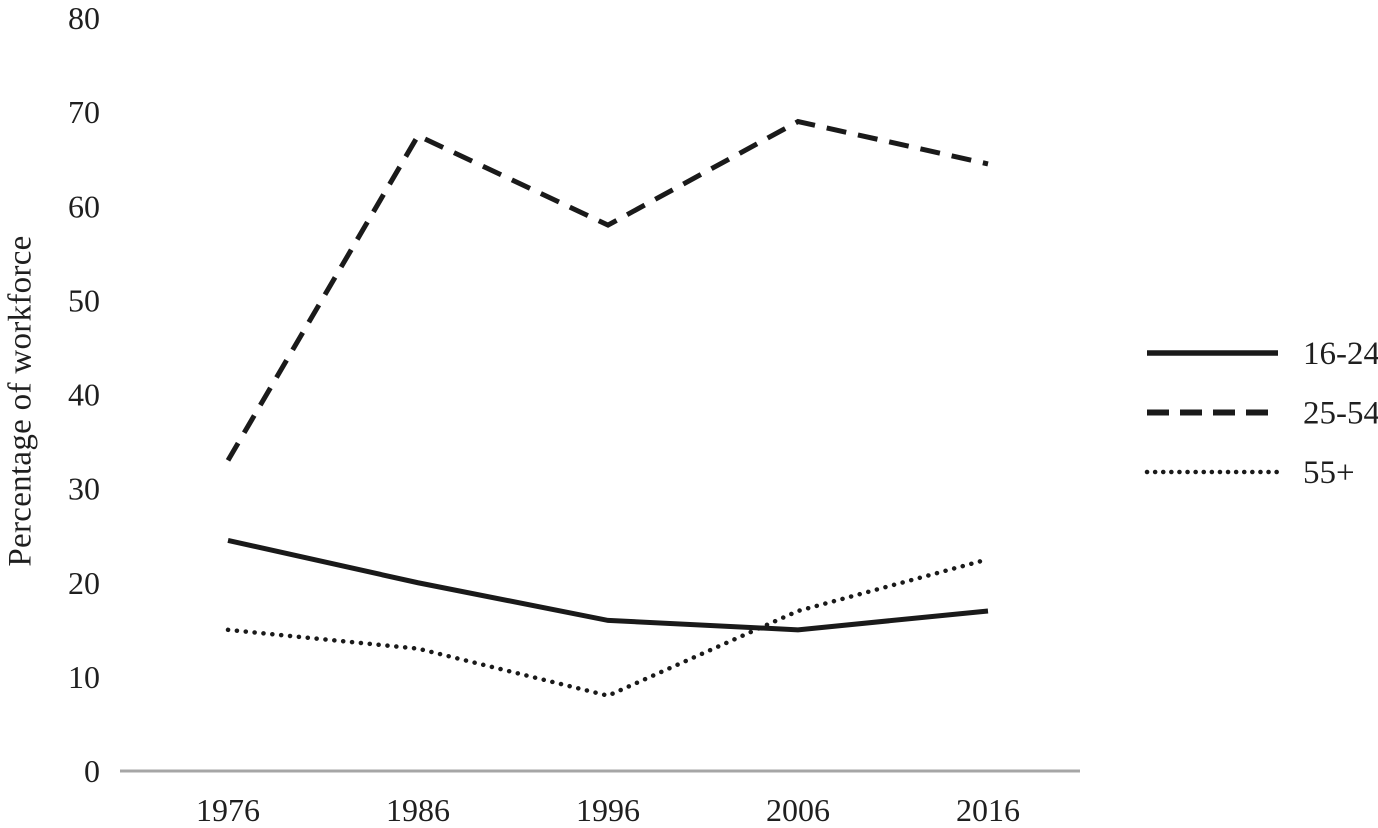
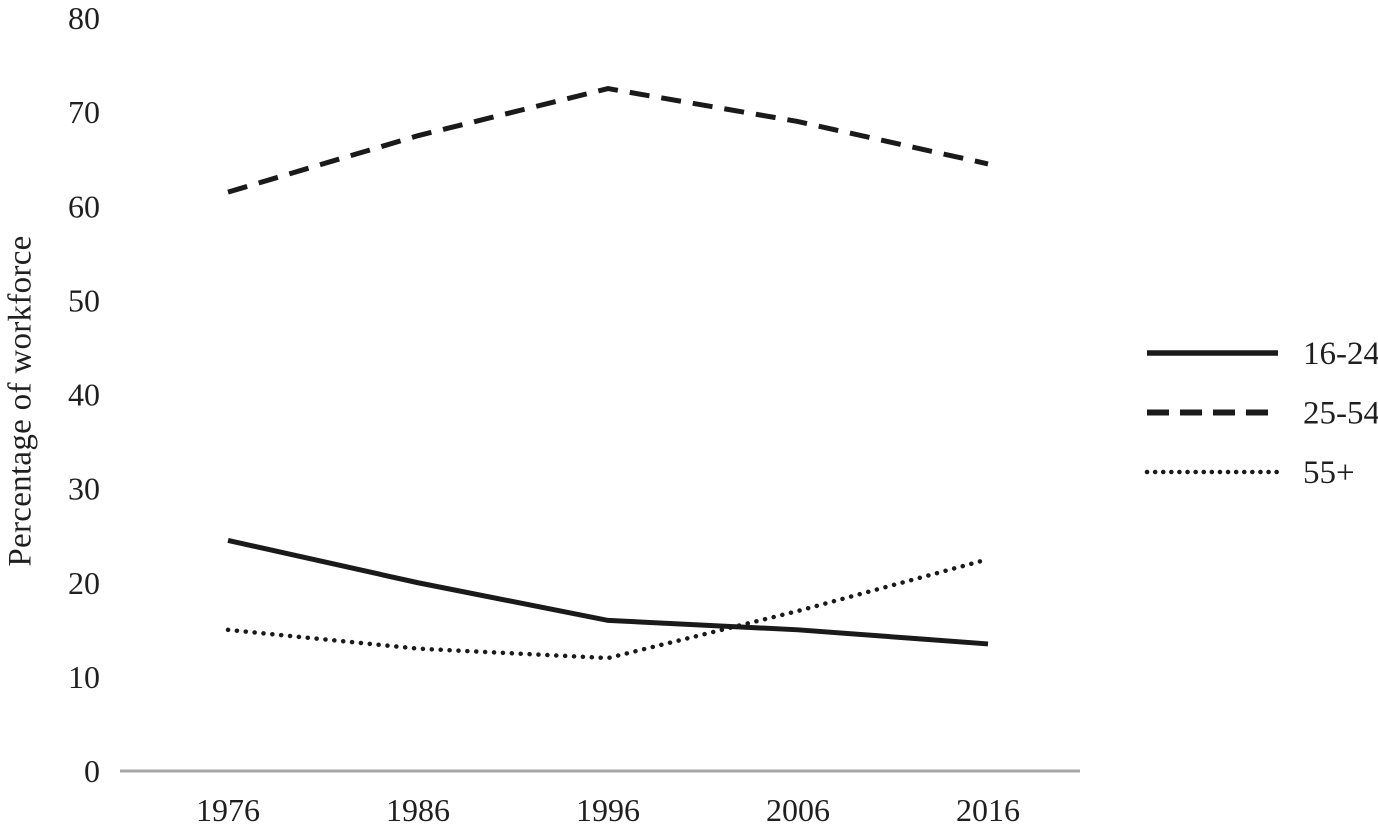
25-54/1976: 33 -> 62
25-54/1996: 58 -> 72
55+/1996: 8 -> 12
16-24/2016: 17 -> 14
